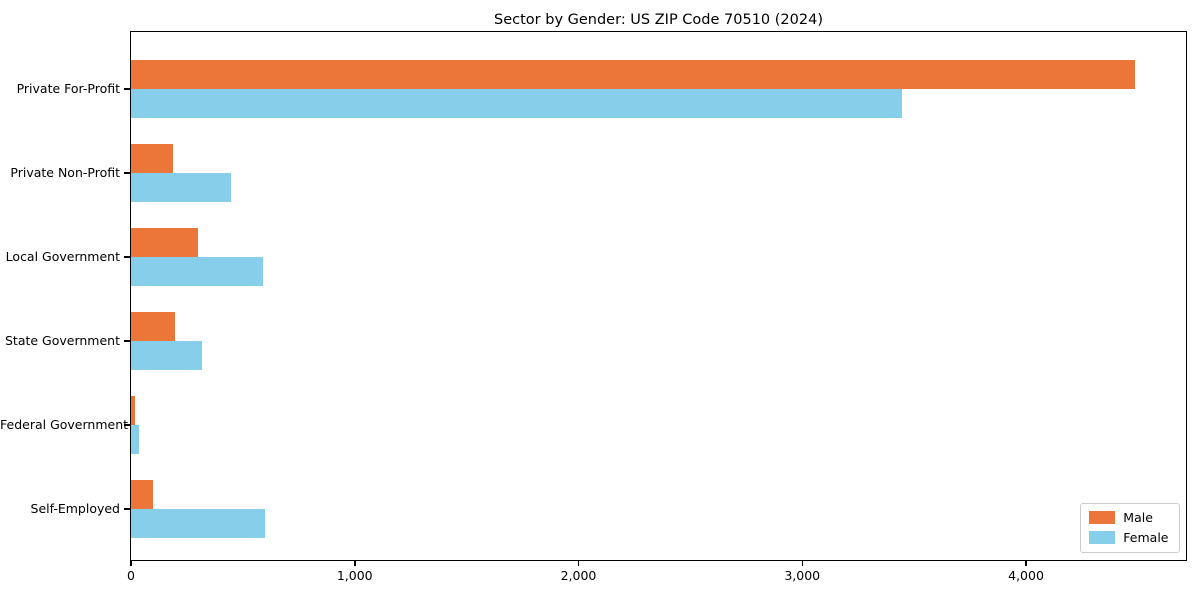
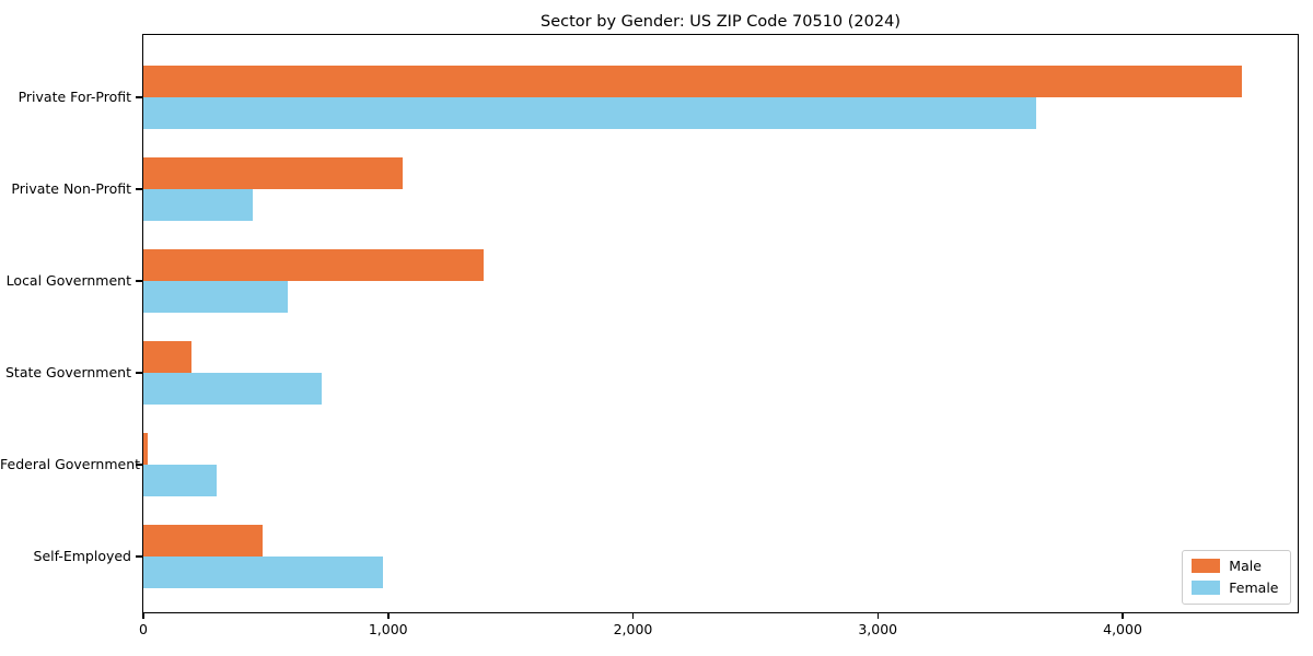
Female/Private For-Profit: 3450 -> 3650
Male/Private Non-Profit: 190 -> 1060
Male/Local Government: 300 -> 1390
Female/State Government: 320 -> 730
Female/Federal Government: 40 -> 300
Male/Self-Employed: 100 -> 490
Female/Self-Employed: 600 -> 980
